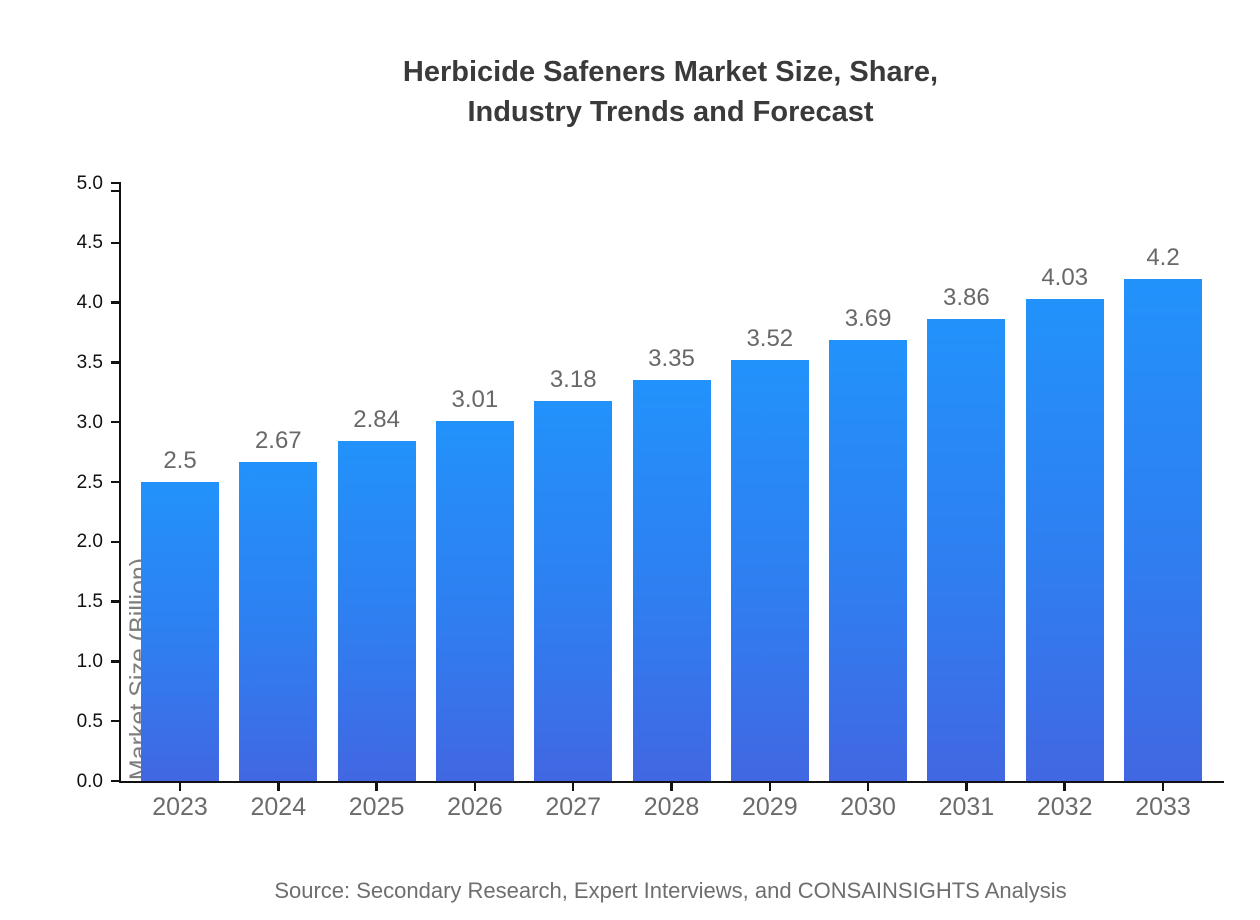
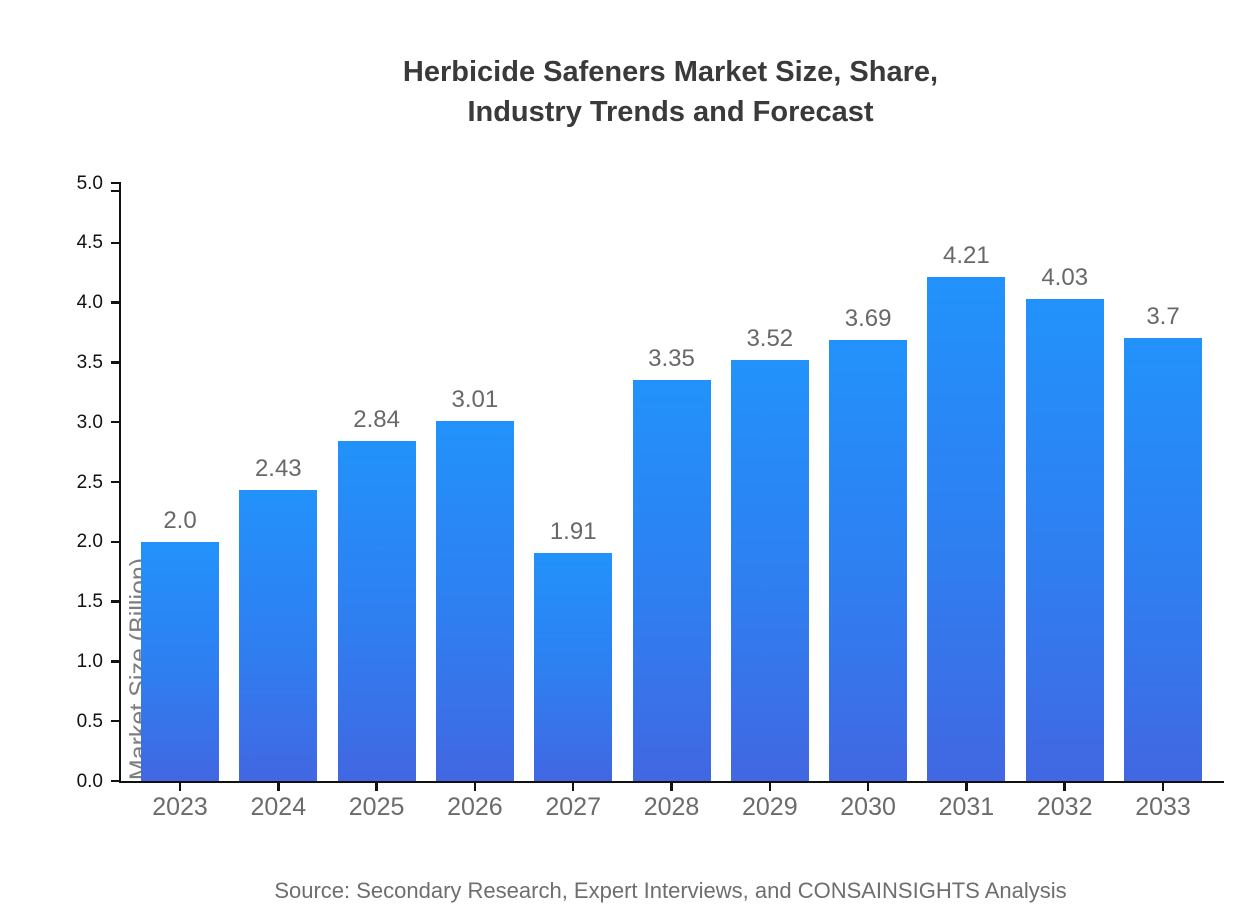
2023: 2.5 -> 2.0
2024: 2.67 -> 2.43
2027: 3.18 -> 1.91
2031: 3.86 -> 4.21
2033: 4.2 -> 3.7
